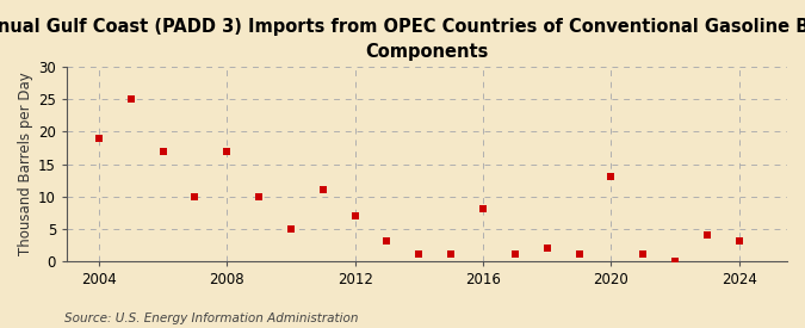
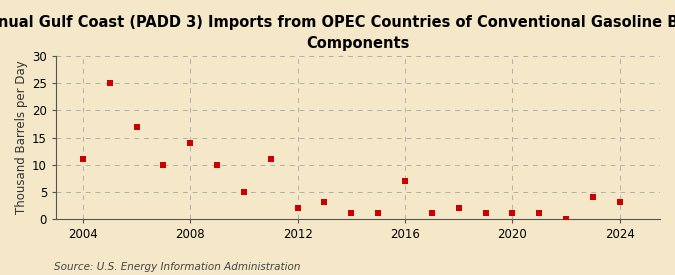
2004: 19 -> 11
2008: 17 -> 14
2012: 7 -> 2
2016: 8 -> 7
2020: 13 -> 1
